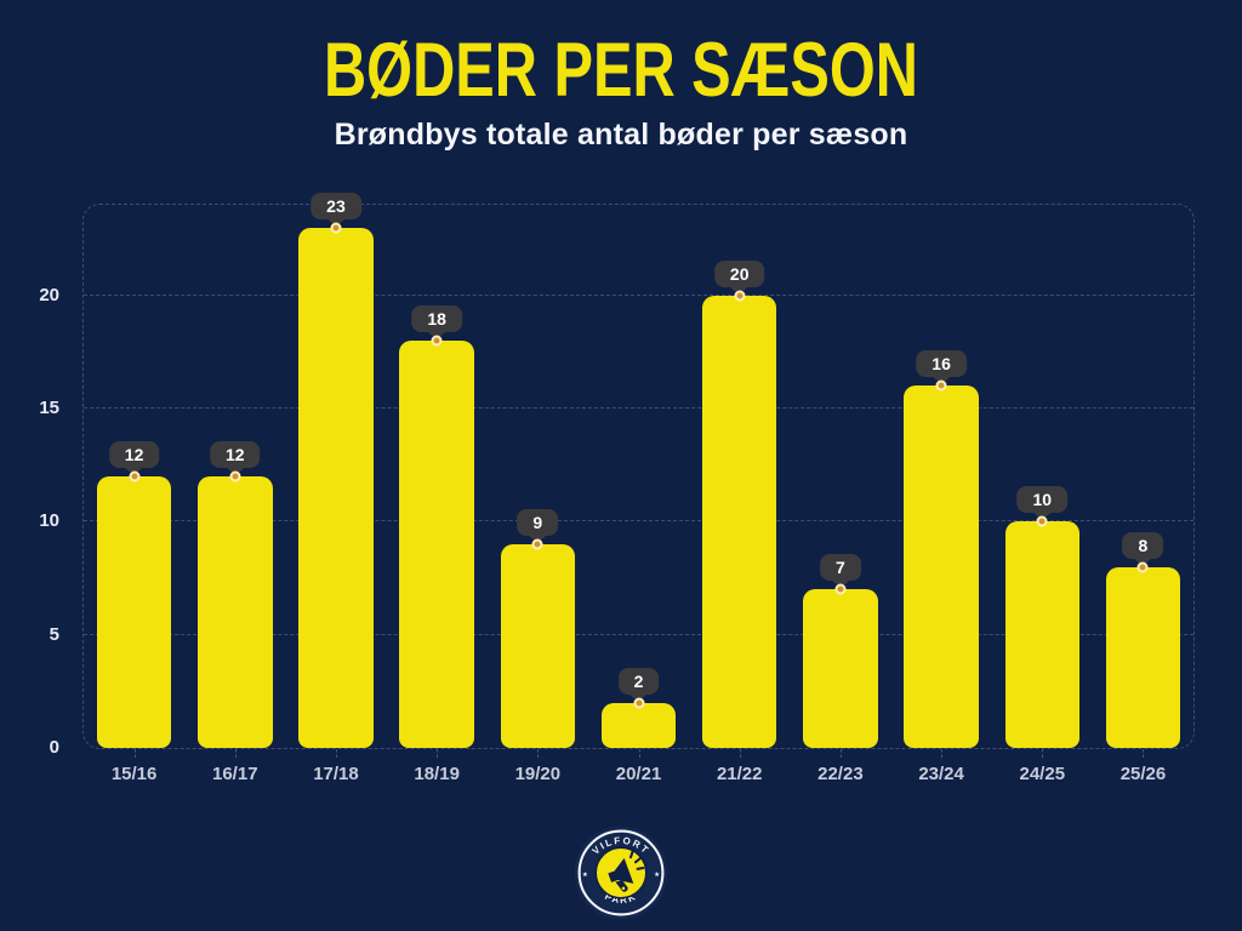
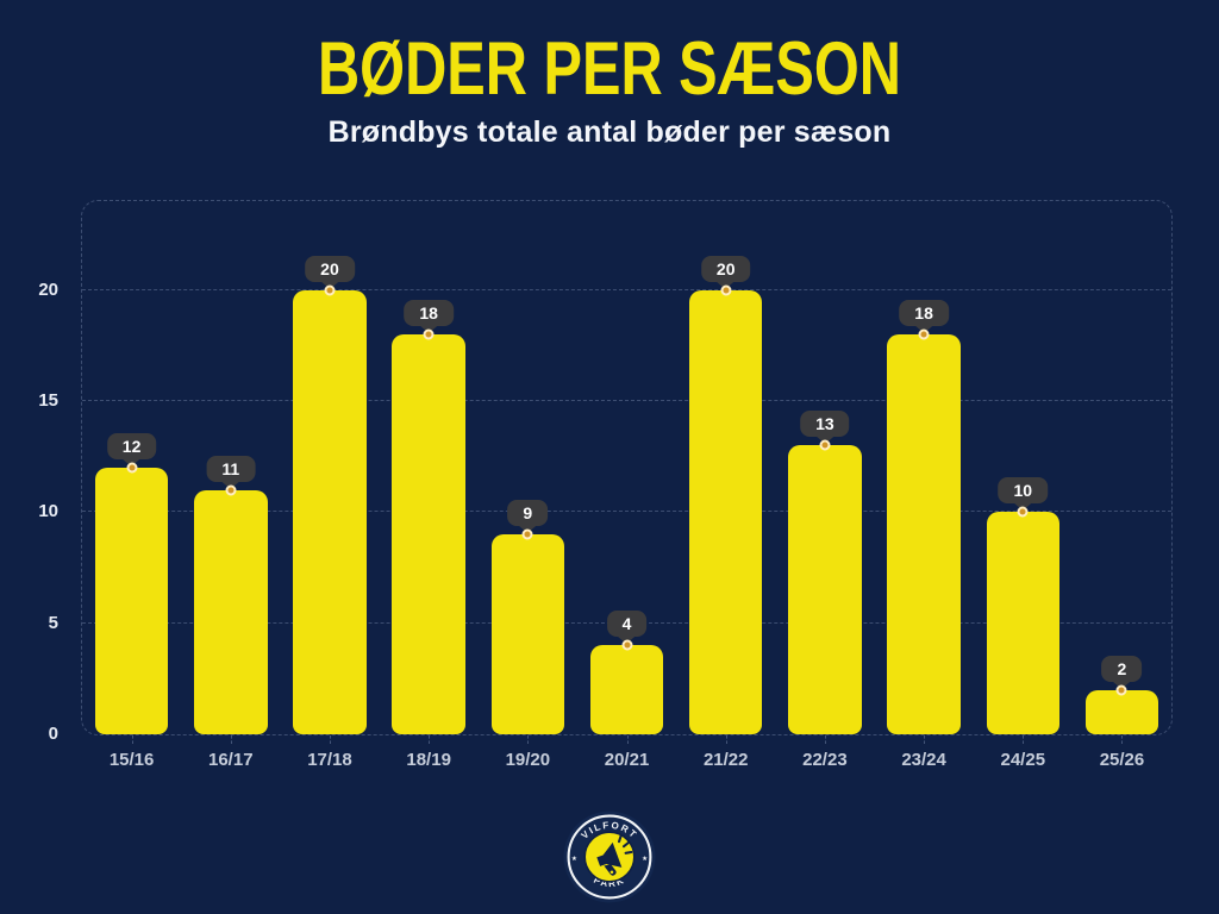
16/17: 12 -> 11
17/18: 23 -> 20
20/21: 2 -> 4
22/23: 7 -> 13
23/24: 16 -> 18
25/26: 8 -> 2
